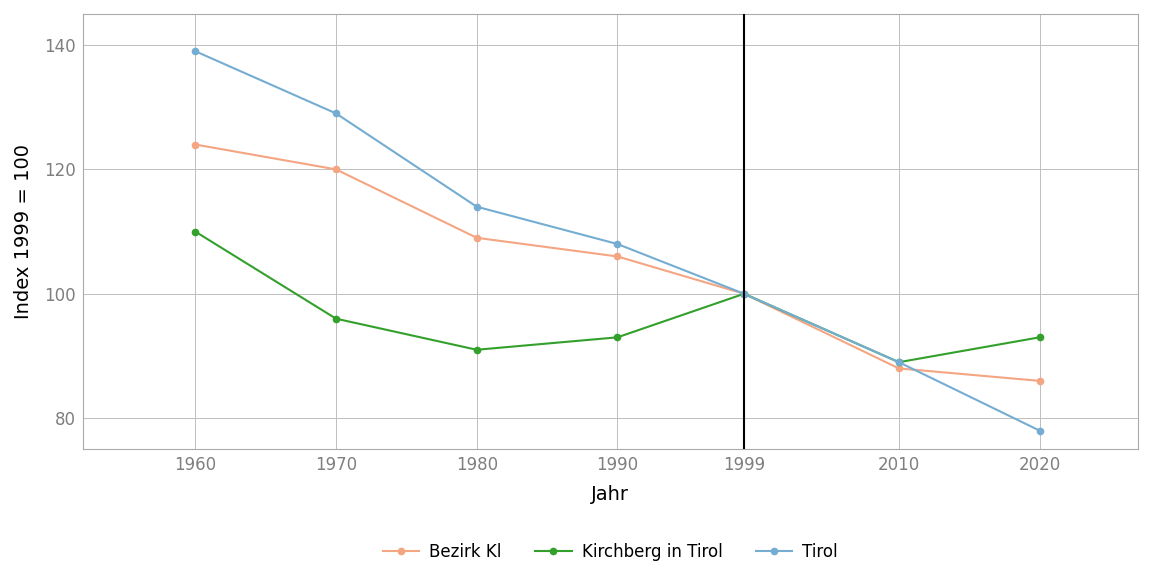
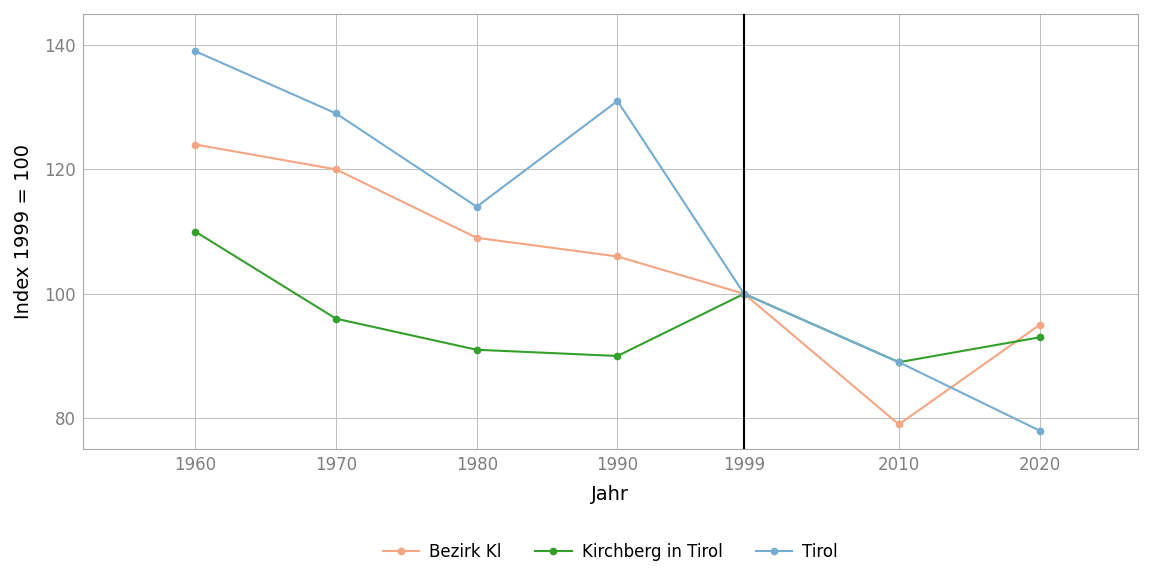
Kirchberg in Tirol/1990: 93 -> 90
Tirol/1990: 108 -> 131
Bezirk Kl/2010: 88 -> 79
Bezirk Kl/2020: 86 -> 95
